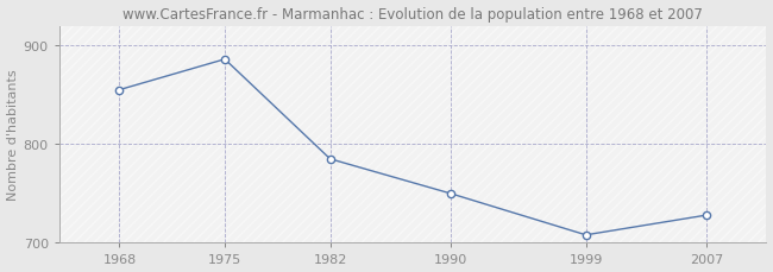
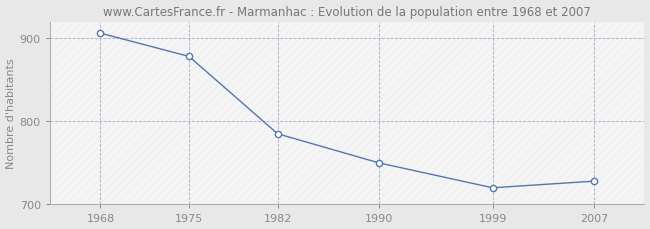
1968: 855 -> 906
1975: 886 -> 878
1999: 708 -> 720
